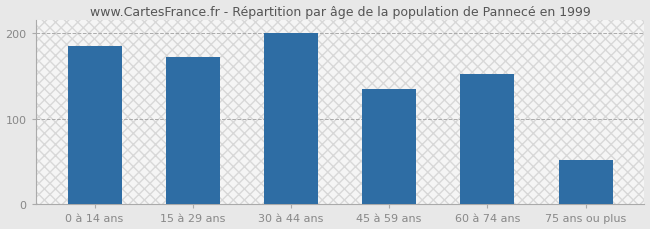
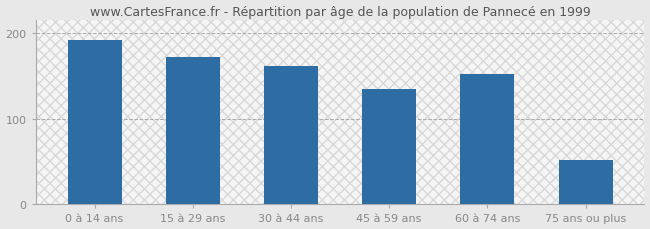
0 à 14 ans: 185 -> 192
30 à 44 ans: 200 -> 162
